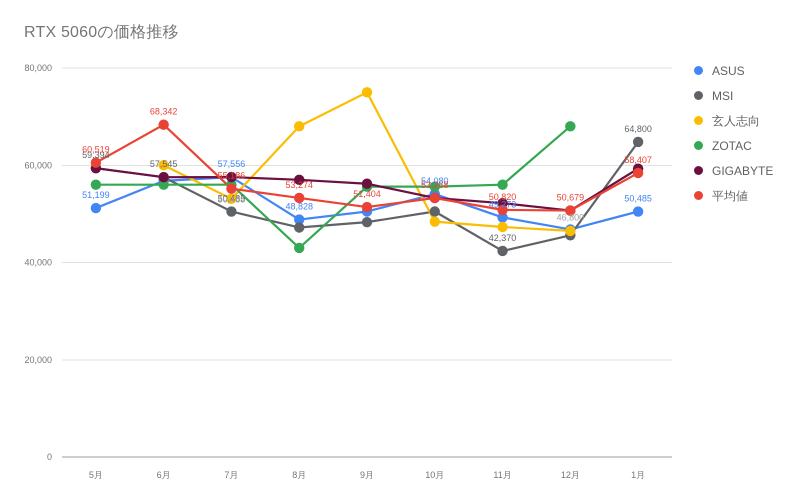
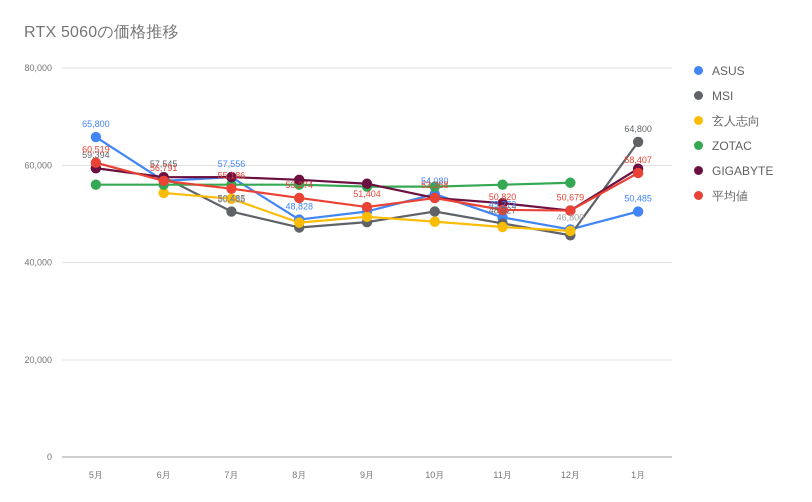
ASUS/5月: 51,199 -> 65,800
玄人志向/6月: 60000 -> 54000
平均値/6月: 68,342 -> 56,791
玄人志向/8月: 68000 -> 48000
ZOTAC/8月: 43000 -> 56000
玄人志向/9月: 75000 -> 49000
MSI/11月: 42,370 -> 48,027
ZOTAC/12月: 68000 -> 56000
